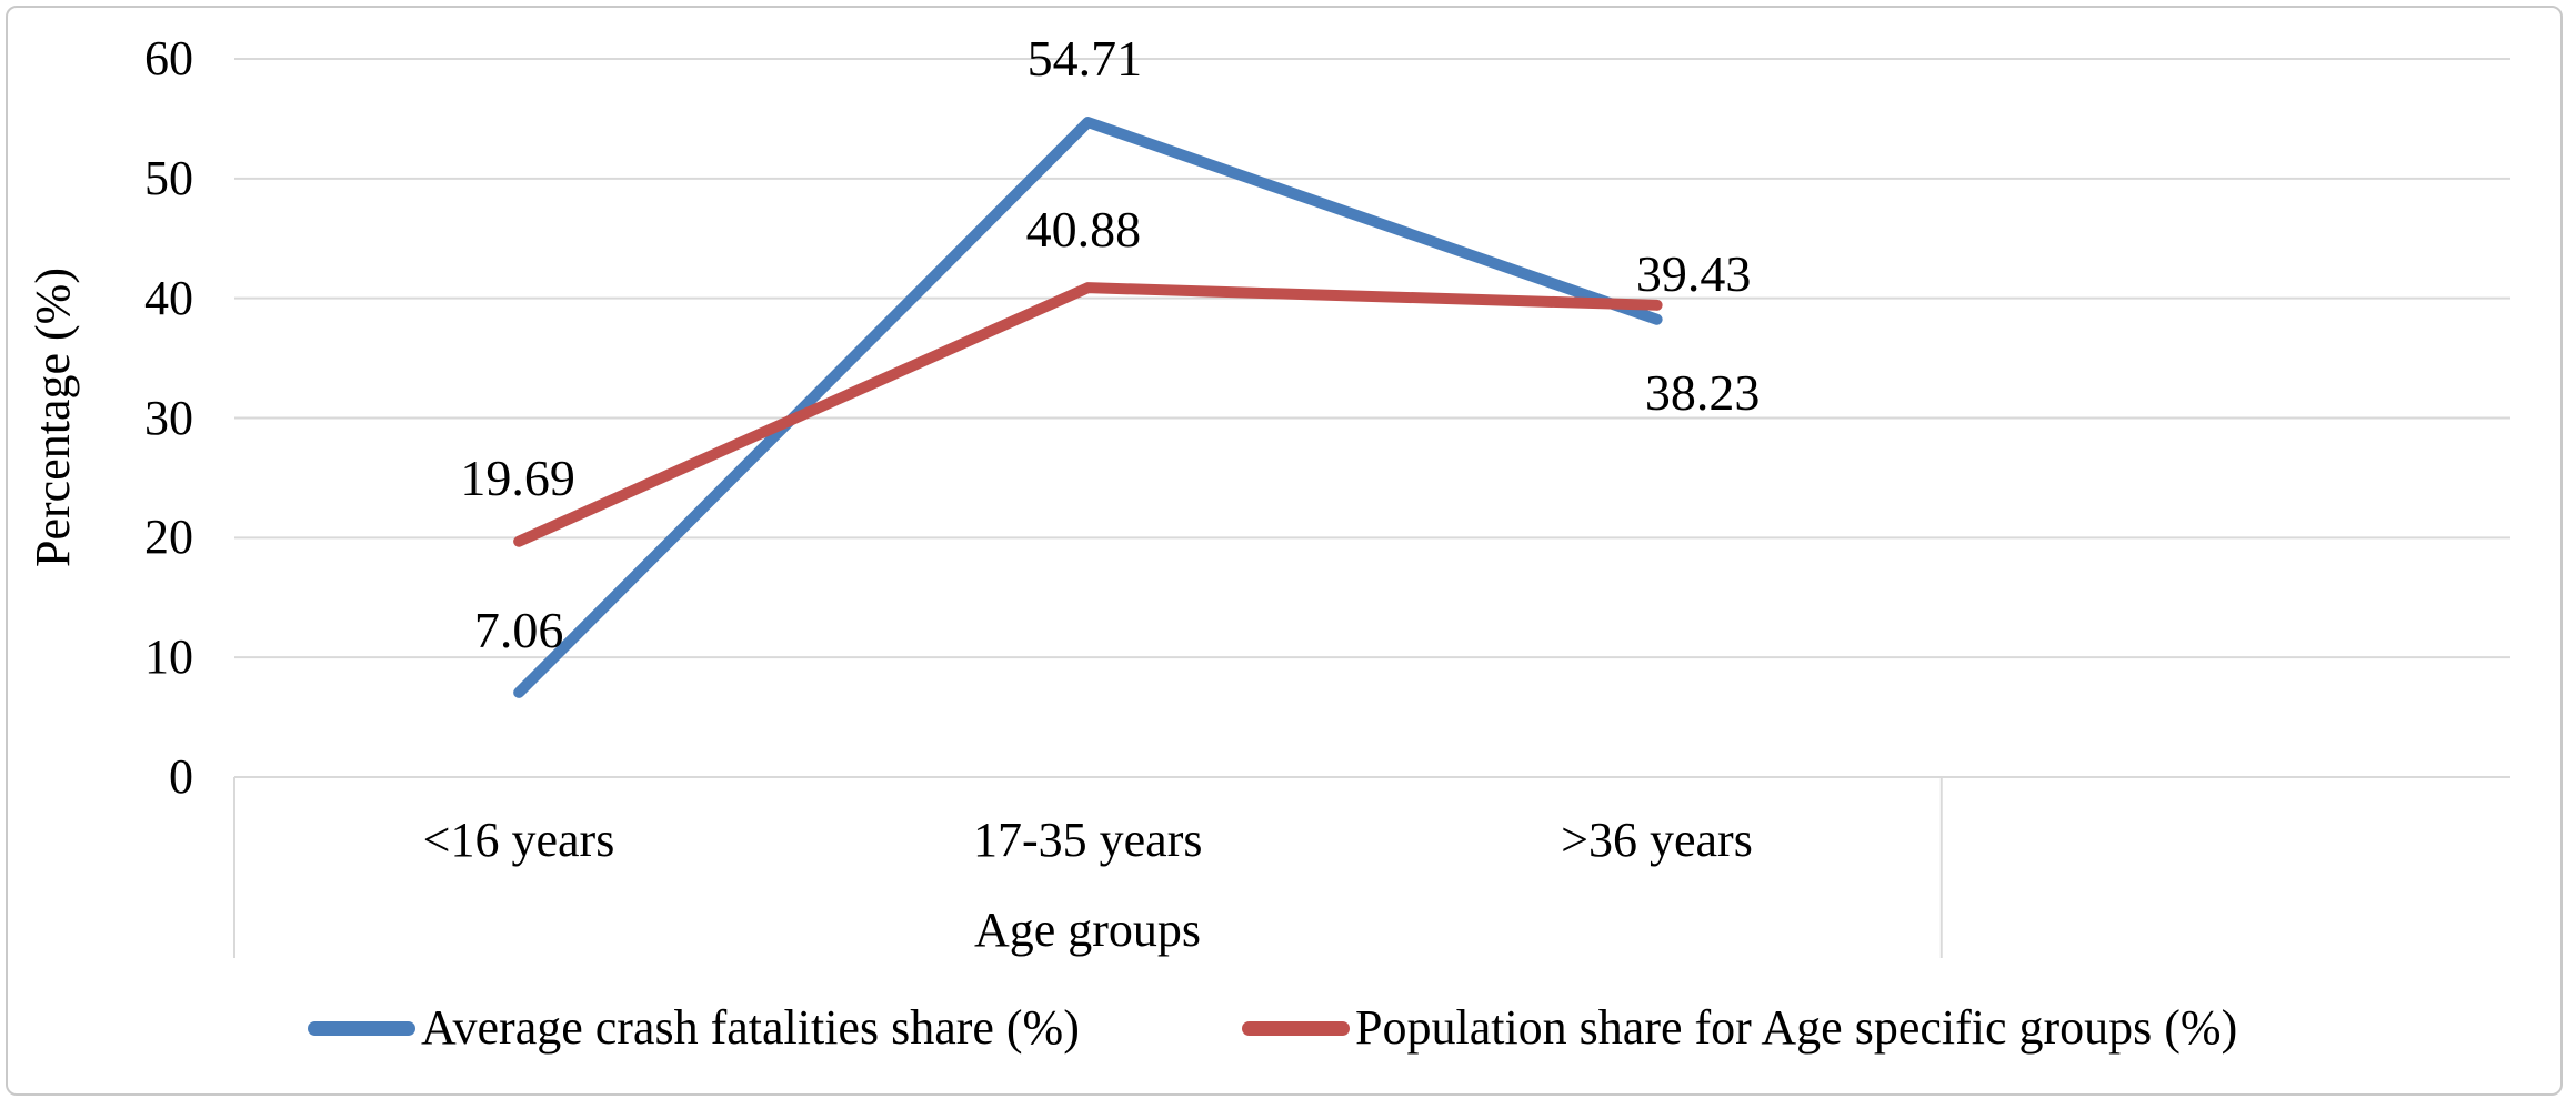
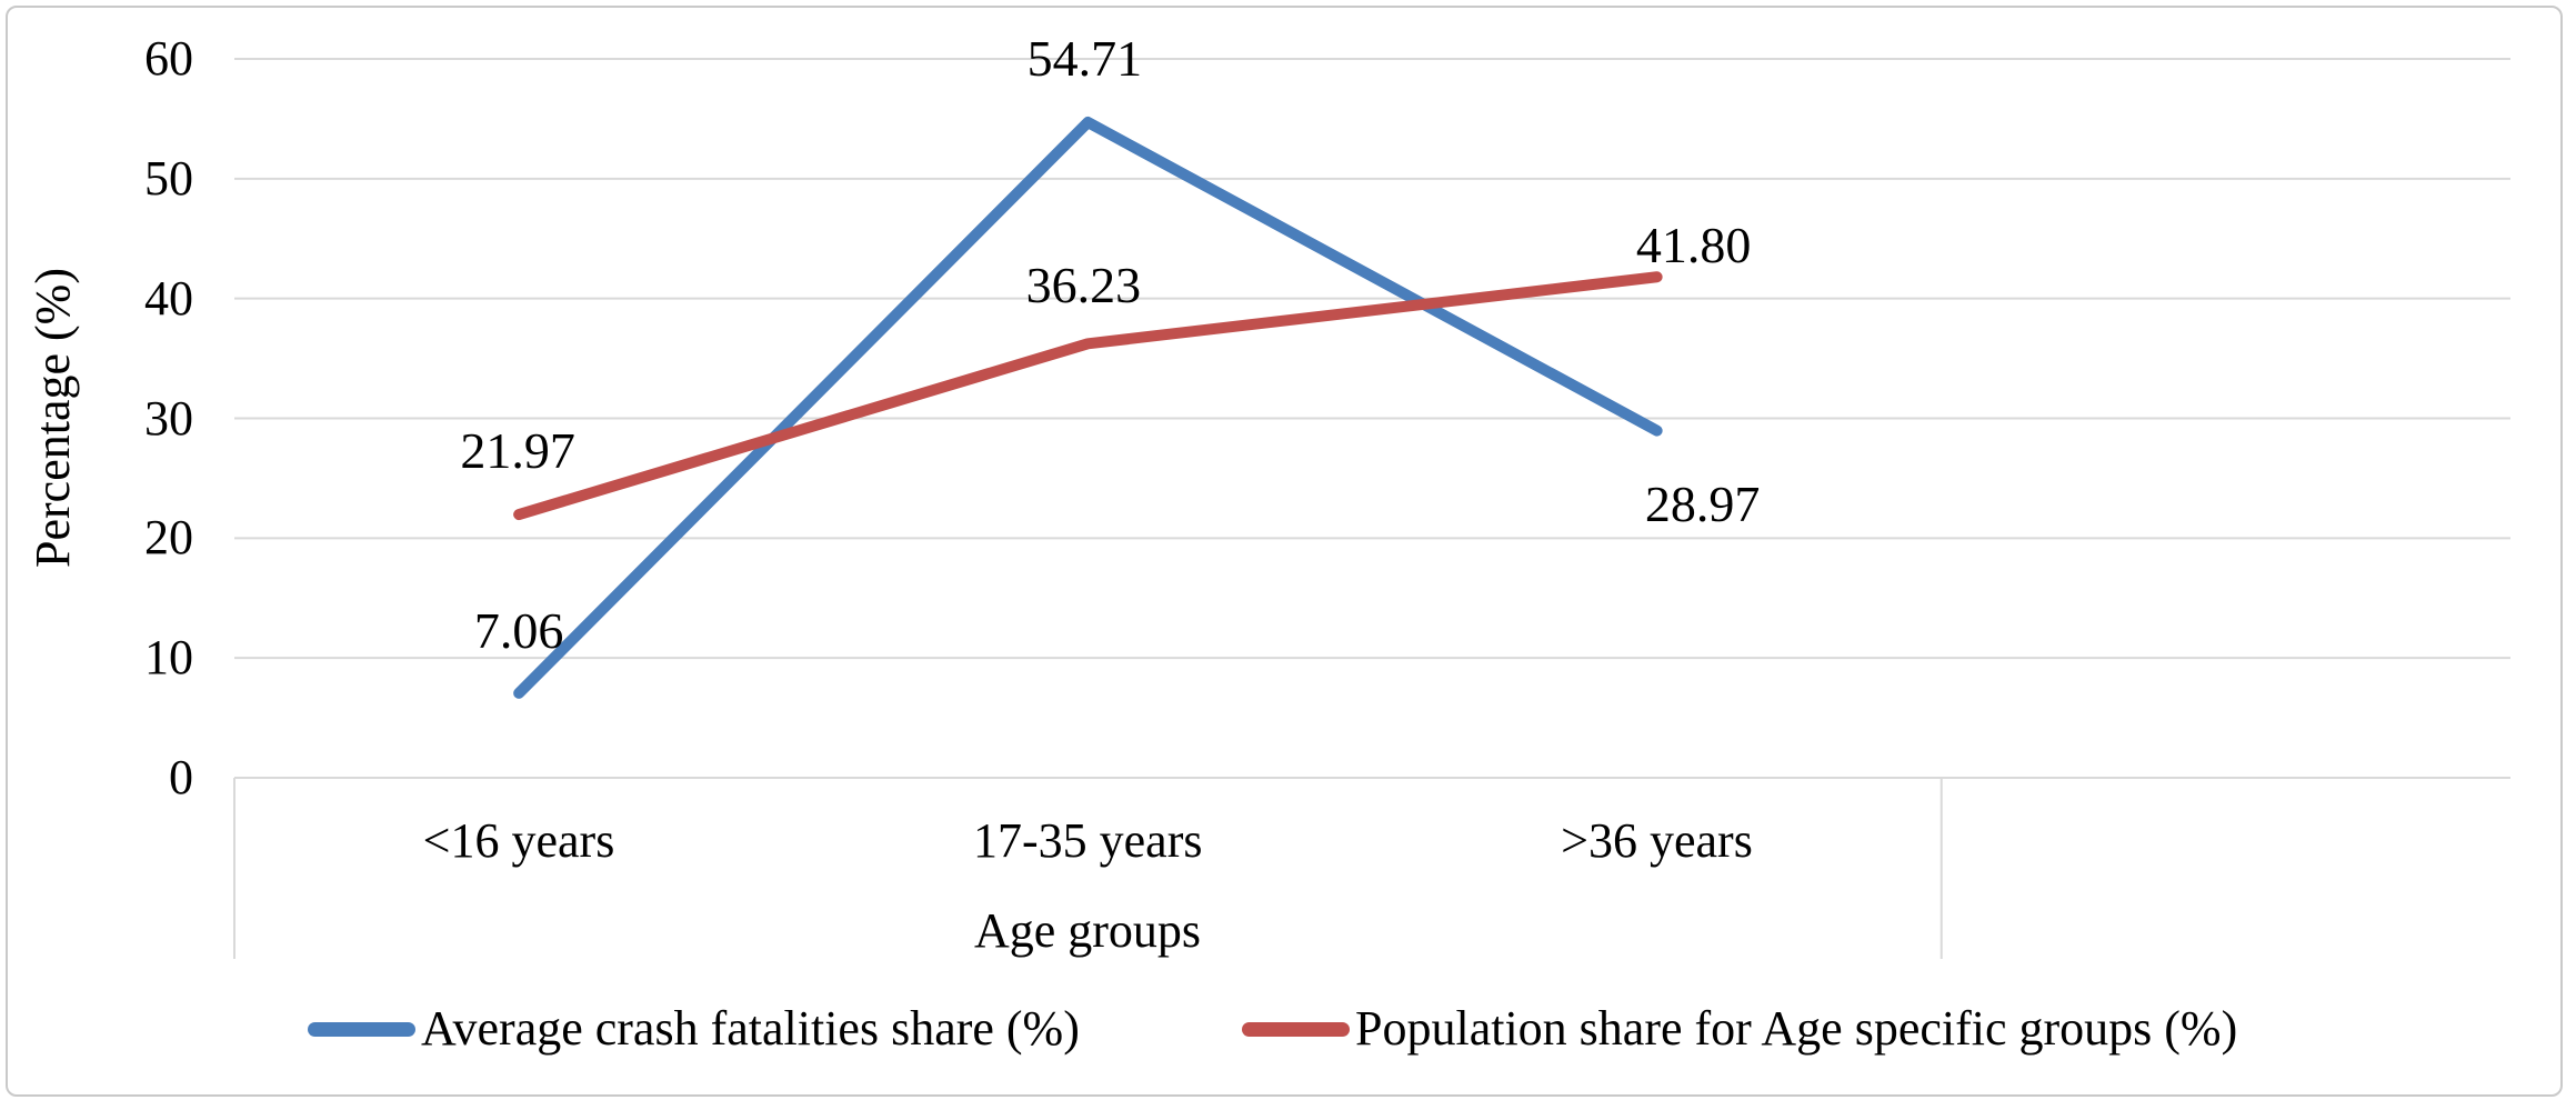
Population share for Age specific groups (%)/<16 years: 19.69 -> 21.97
Population share for Age specific groups (%)/17-35 years: 40.88 -> 36.23
Average crash fatalities share (%)/>36 years: 38.23 -> 28.97
Population share for Age specific groups (%)/>36 years: 39.43 -> 41.80
